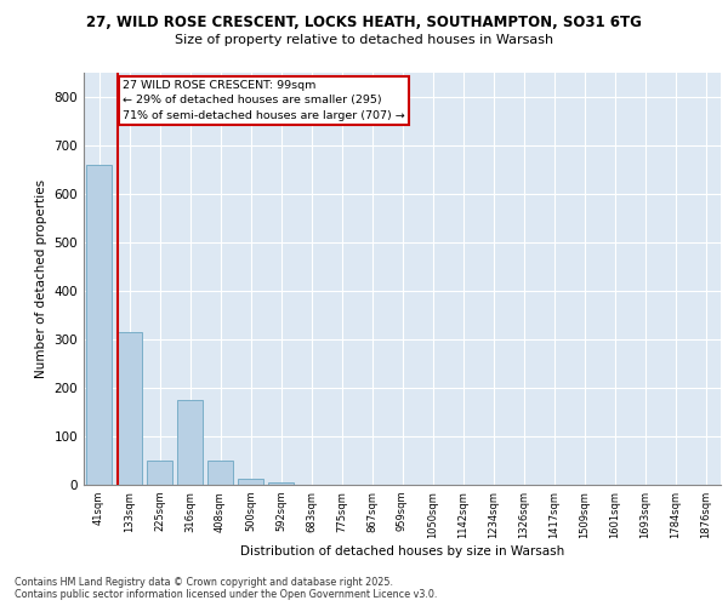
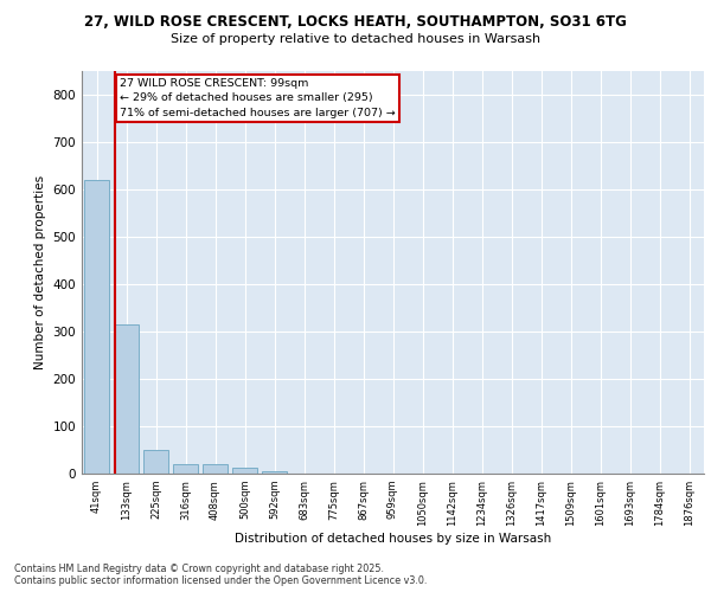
41sqm: 660 -> 620
316sqm: 175 -> 20
408sqm: 50 -> 20
